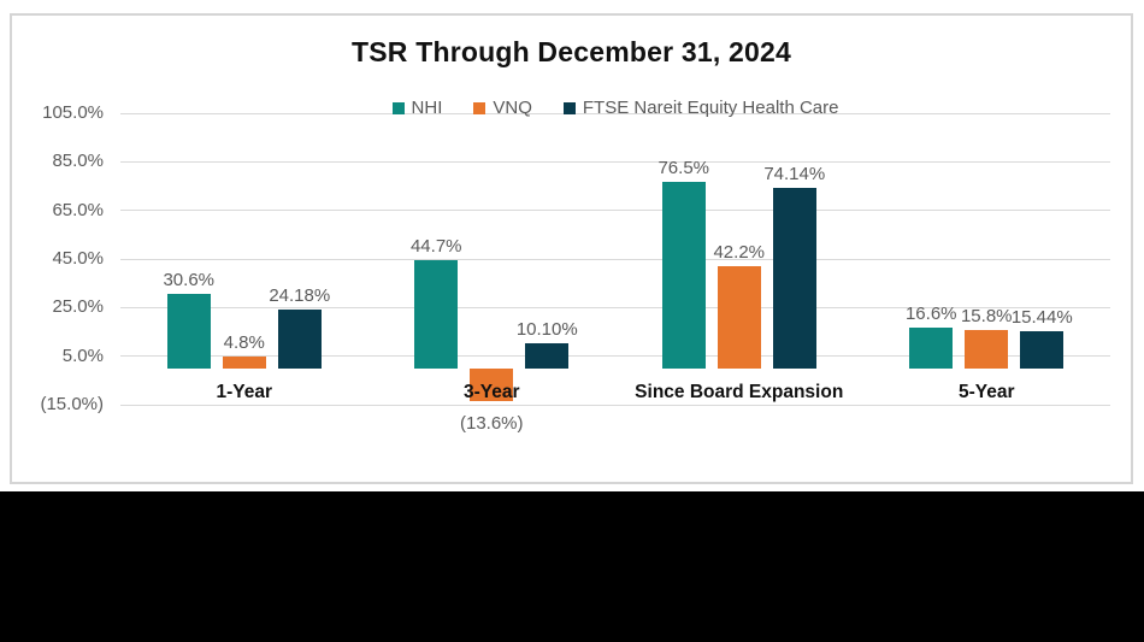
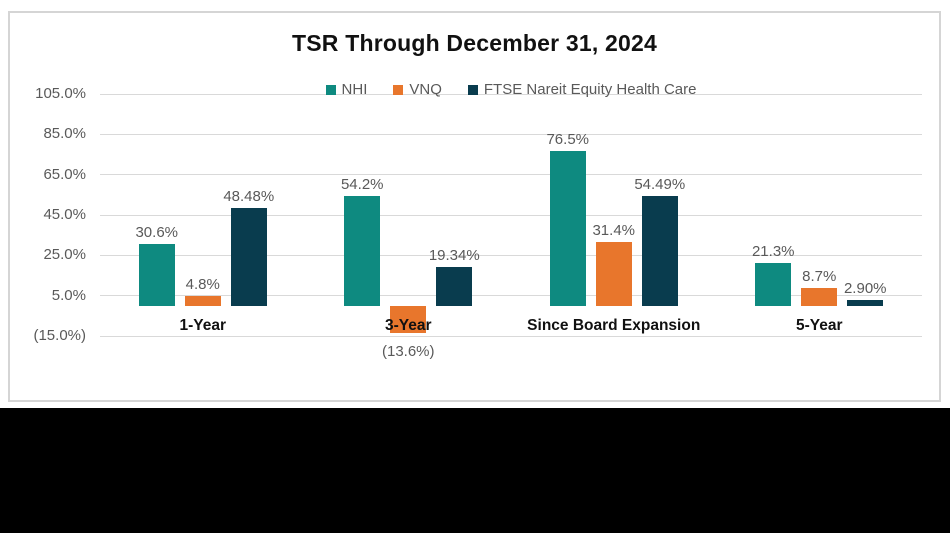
FTSE Nareit Equity Health Care/1-Year: 24.18% -> 48.48%
NHI/3-Year: 44.7% -> 54.2%
FTSE Nareit Equity Health Care/3-Year: 10.10% -> 19.34%
VNQ/Since Board Expansion: 42.2% -> 31.4%
FTSE Nareit Equity Health Care/Since Board Expansion: 74.14% -> 54.49%
NHI/5-Year: 16.6% -> 21.3%
VNQ/5-Year: 15.8% -> 8.7%
FTSE Nareit Equity Health Care/5-Year: 15.44% -> 2.90%
